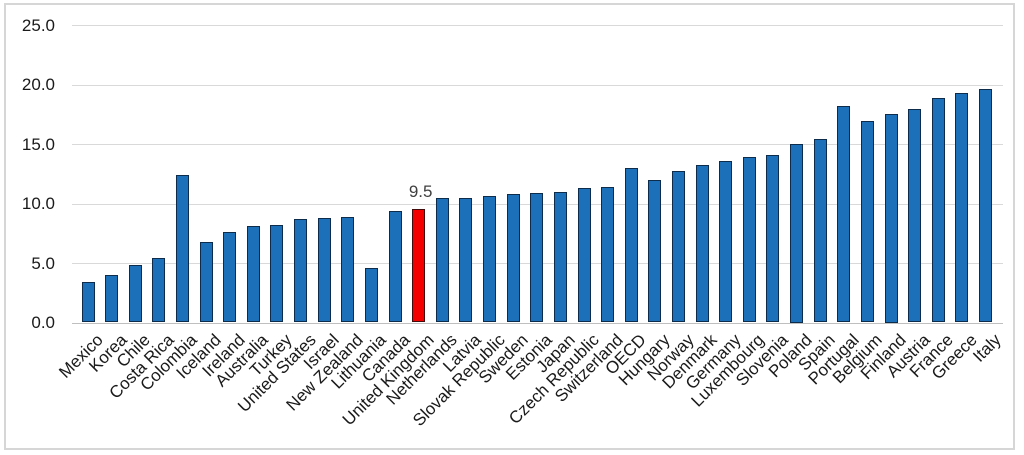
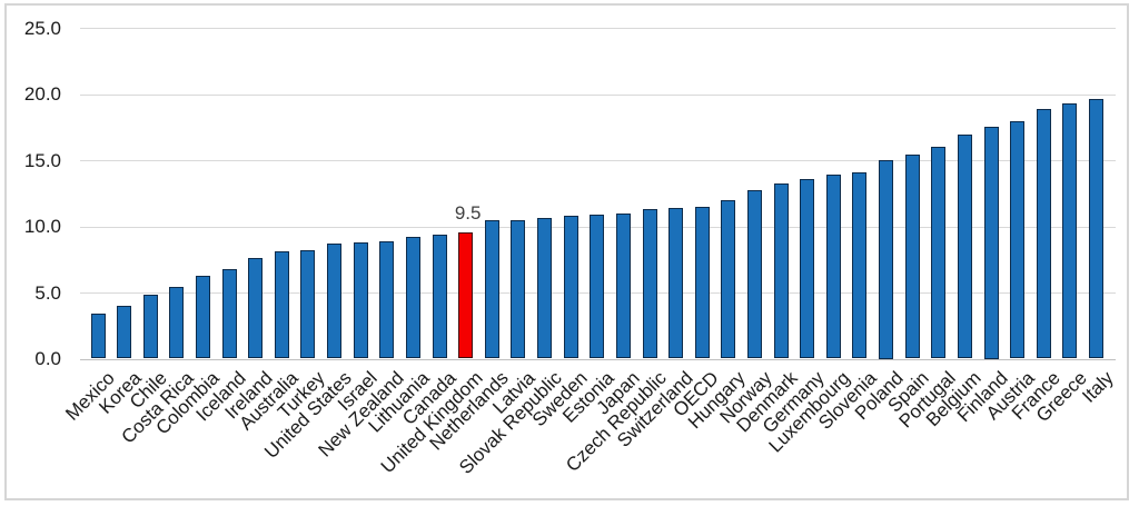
Colombia: 12.4 -> 6.3
Lithuania: 4.6 -> 9.2
OECD: 13.0 -> 11.5
Portugal: 18.2 -> 16.0
